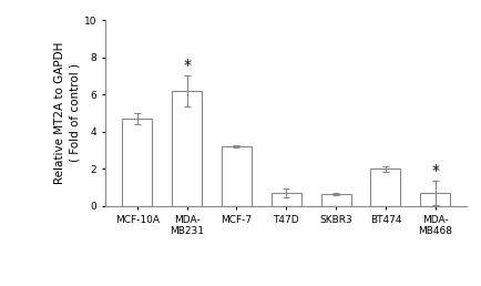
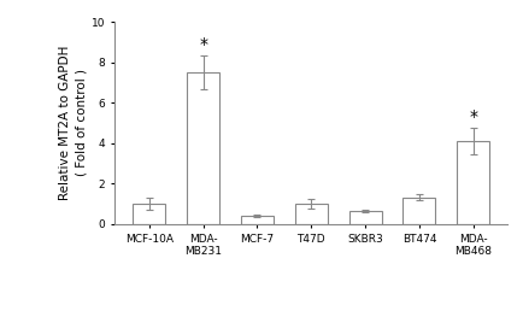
MCF-10A: 4.7 -> 1.0
MDA- MB231: 6.2 -> 7.5
MCF-7: 3.2 -> 0.4
T47D: 0.7 -> 1.0
BT474: 2.0 -> 1.3
MDA- MB468: 0.7 -> 4.1
